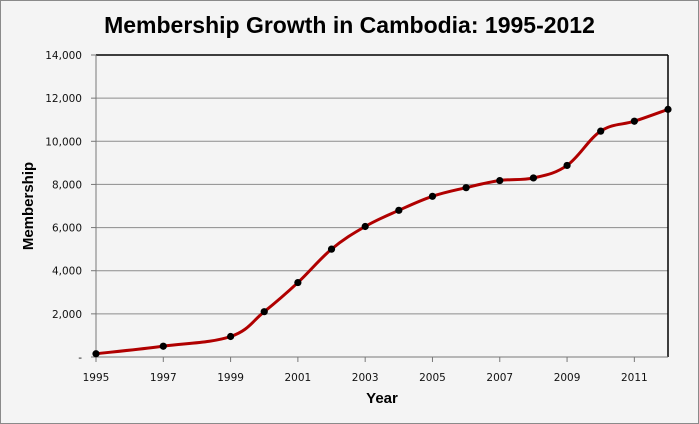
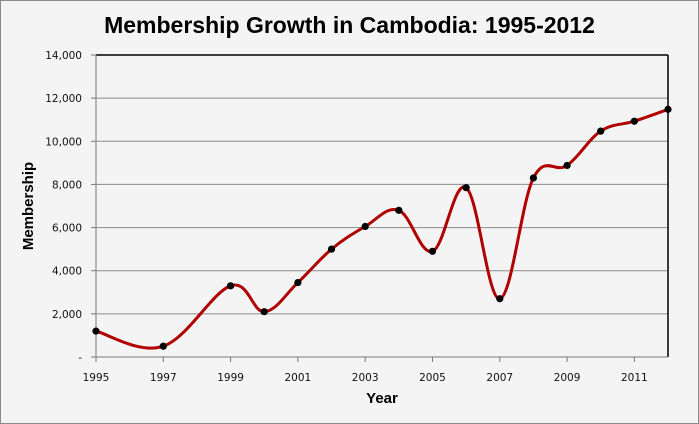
1995: 200 -> 1200
1999: 1000 -> 3300
2005: 7400 -> 4900
2007: 8200 -> 2700
